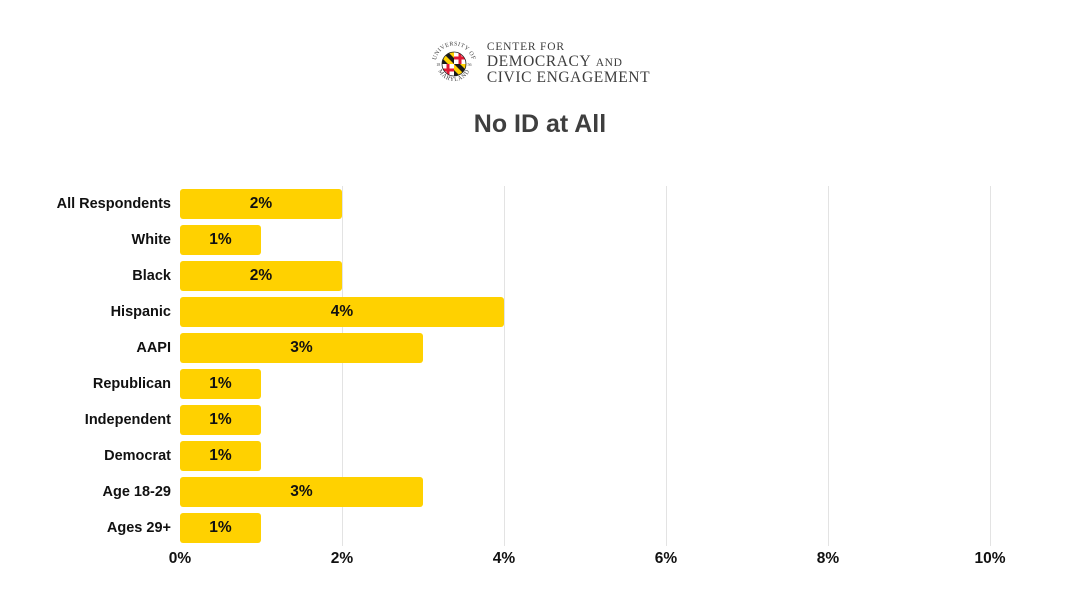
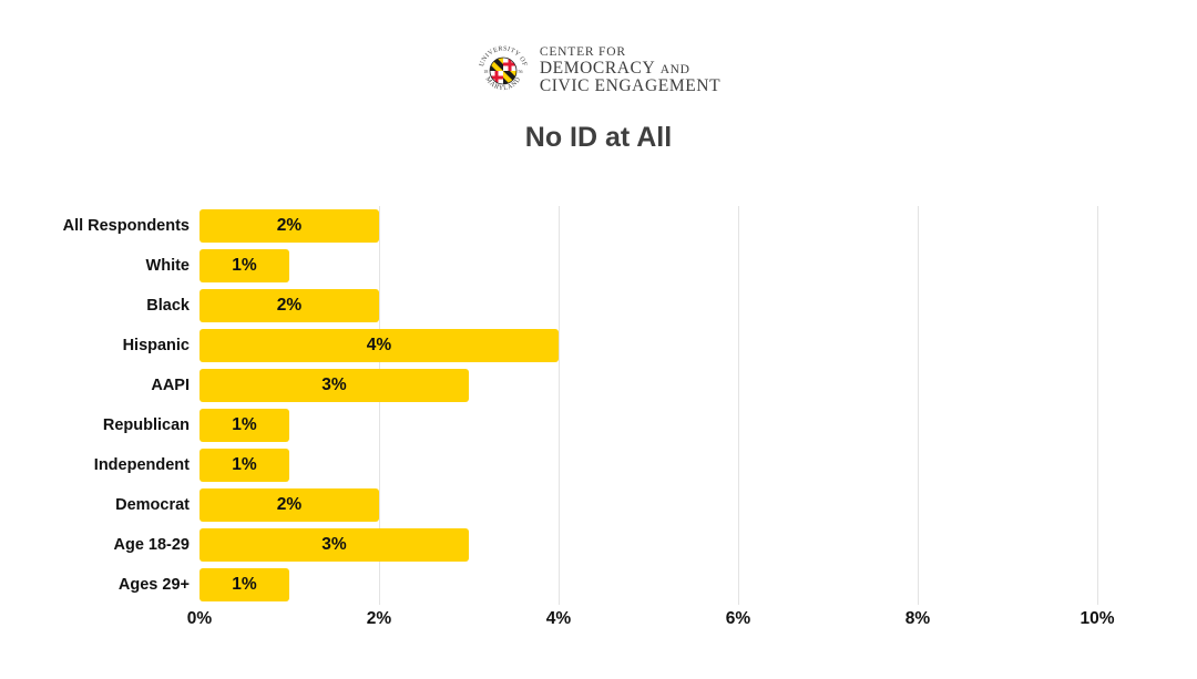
Democrat: 1% -> 2%
